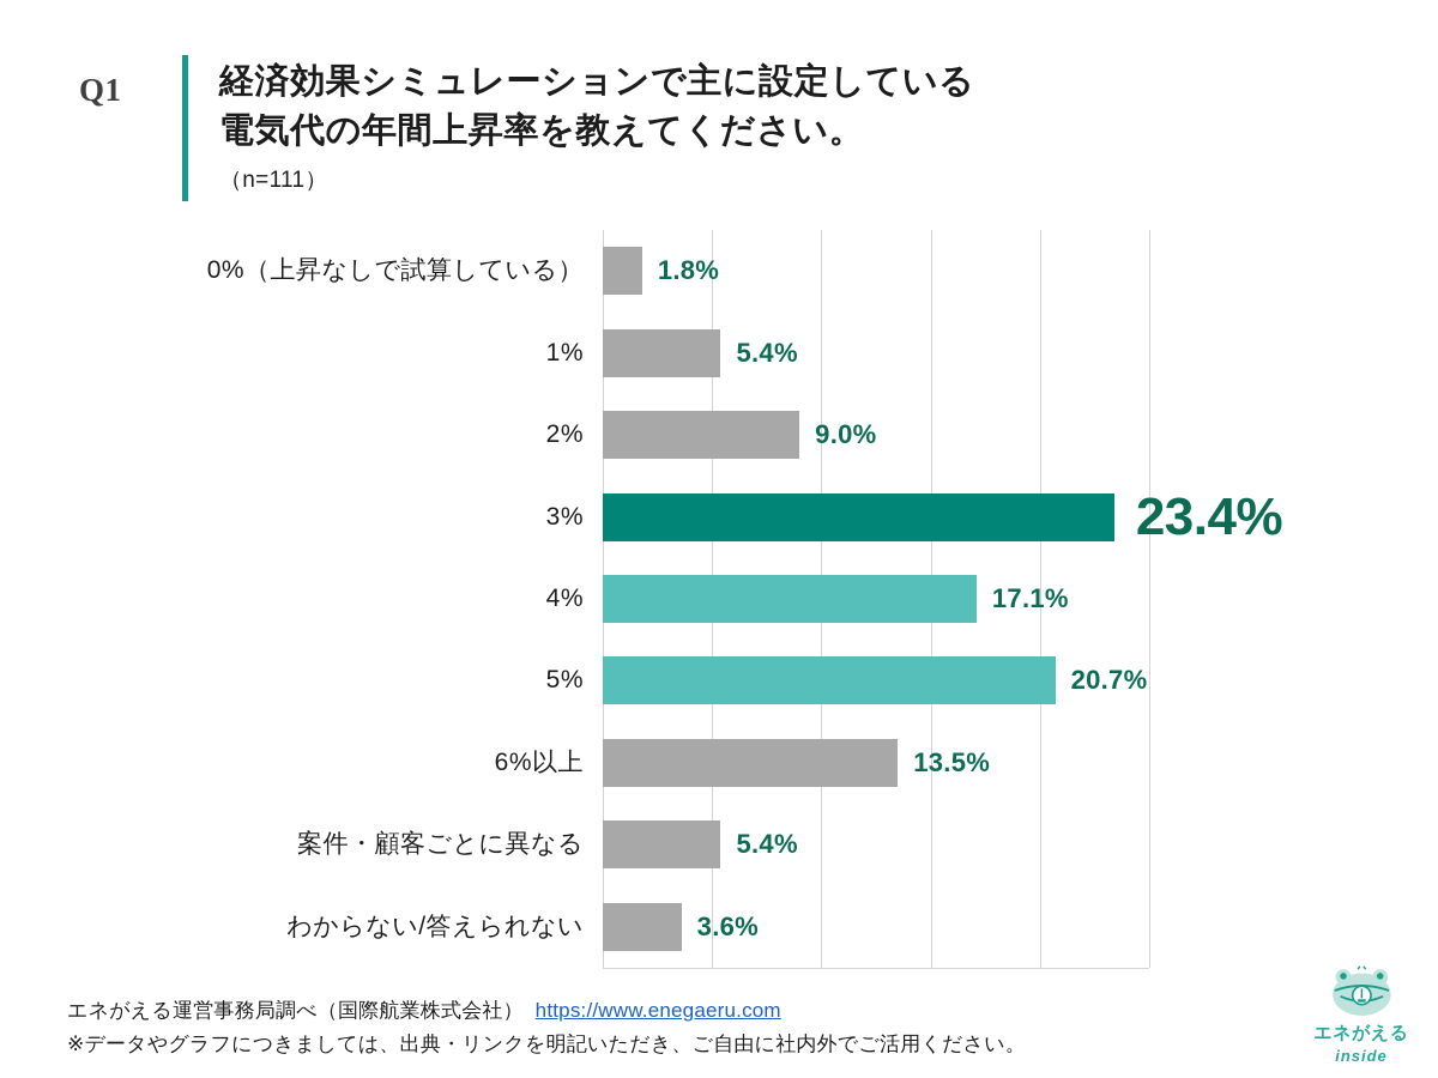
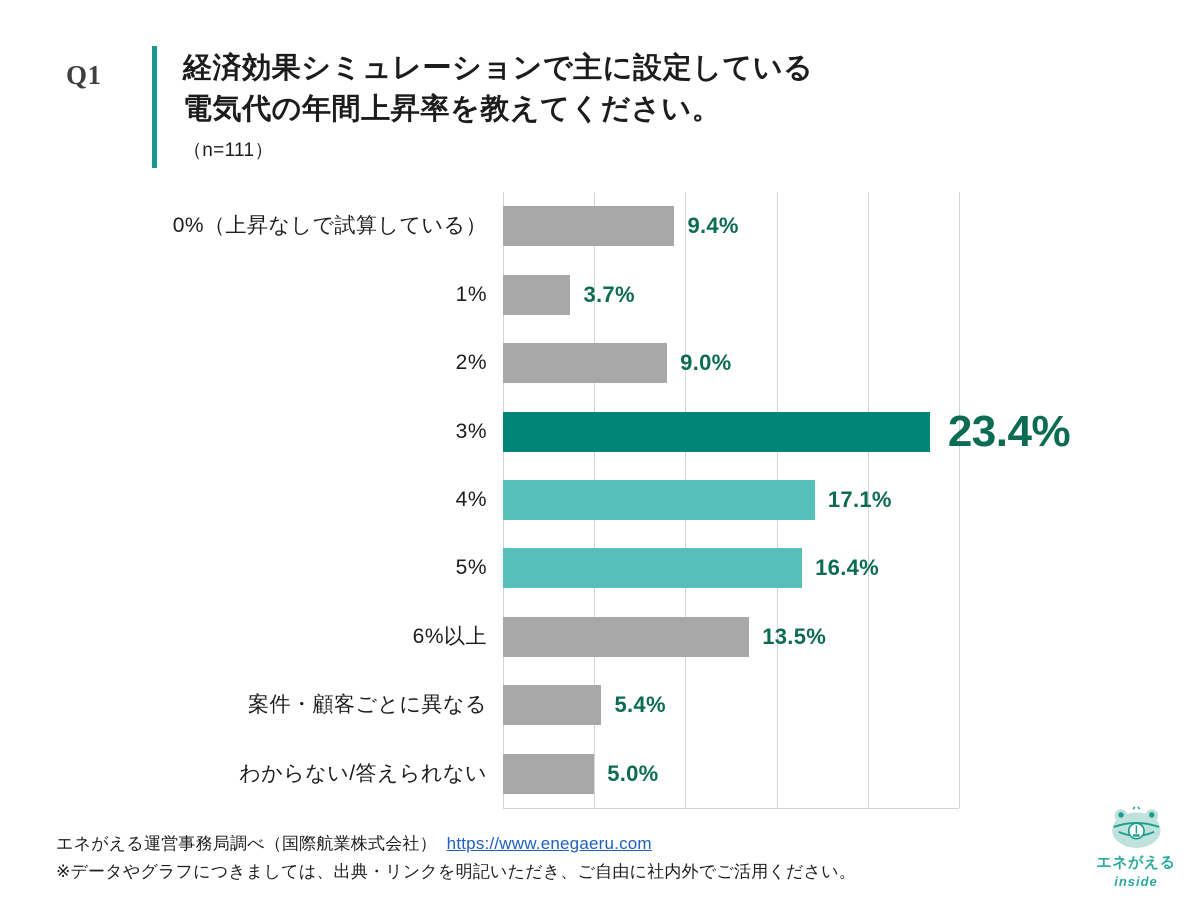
0%（上昇なしで試算している）: 1.8% -> 9.4%
1%: 5.4% -> 3.7%
5%: 20.7% -> 16.4%
わからない/答えられない: 3.6% -> 5.0%
